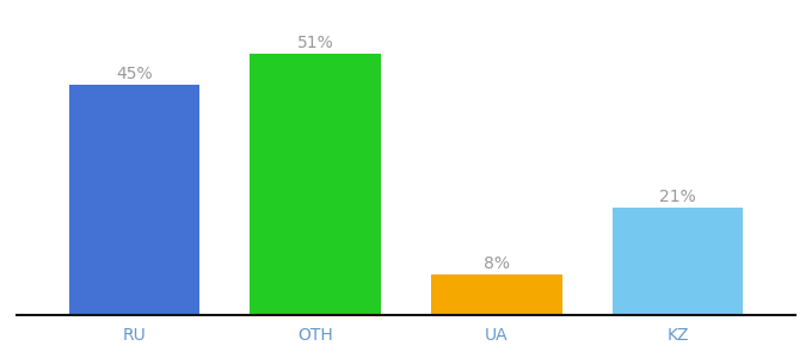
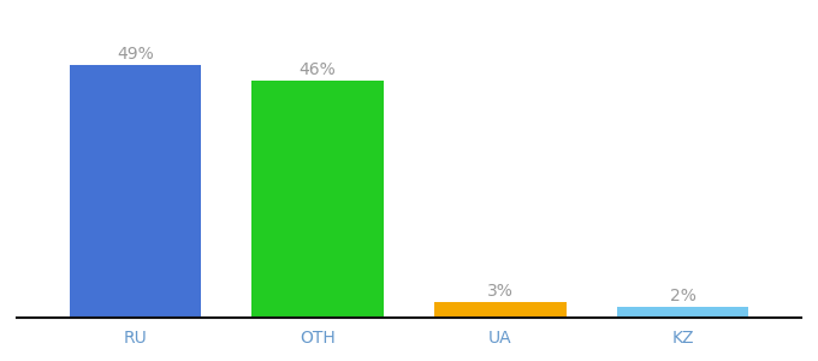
RU: 45% -> 49%
OTH: 51% -> 46%
UA: 8% -> 3%
KZ: 21% -> 2%
